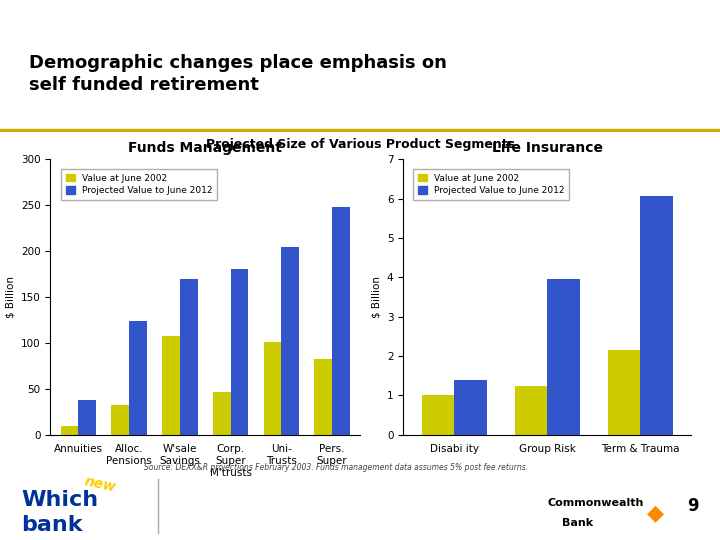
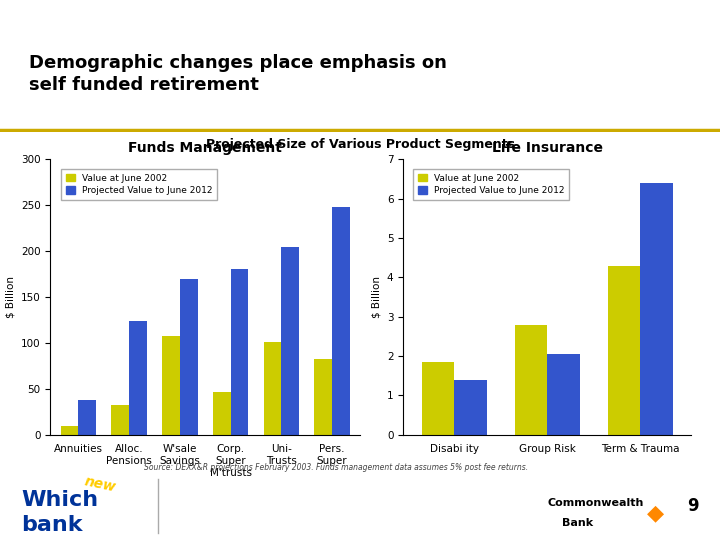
Life Insurance/Value at June 2002/Disabi ity: 1.00 -> 1.85
Life Insurance/Value at June 2002/Group Risk: 1.25 -> 2.80
Life Insurance/Projected Value to June 2012/Group Risk: 3.95 -> 2.05
Life Insurance/Value at June 2002/Term & Trauma: 2.15 -> 4.30
Life Insurance/Projected Value to June 2012/Term & Trauma: 6.07 -> 6.40
